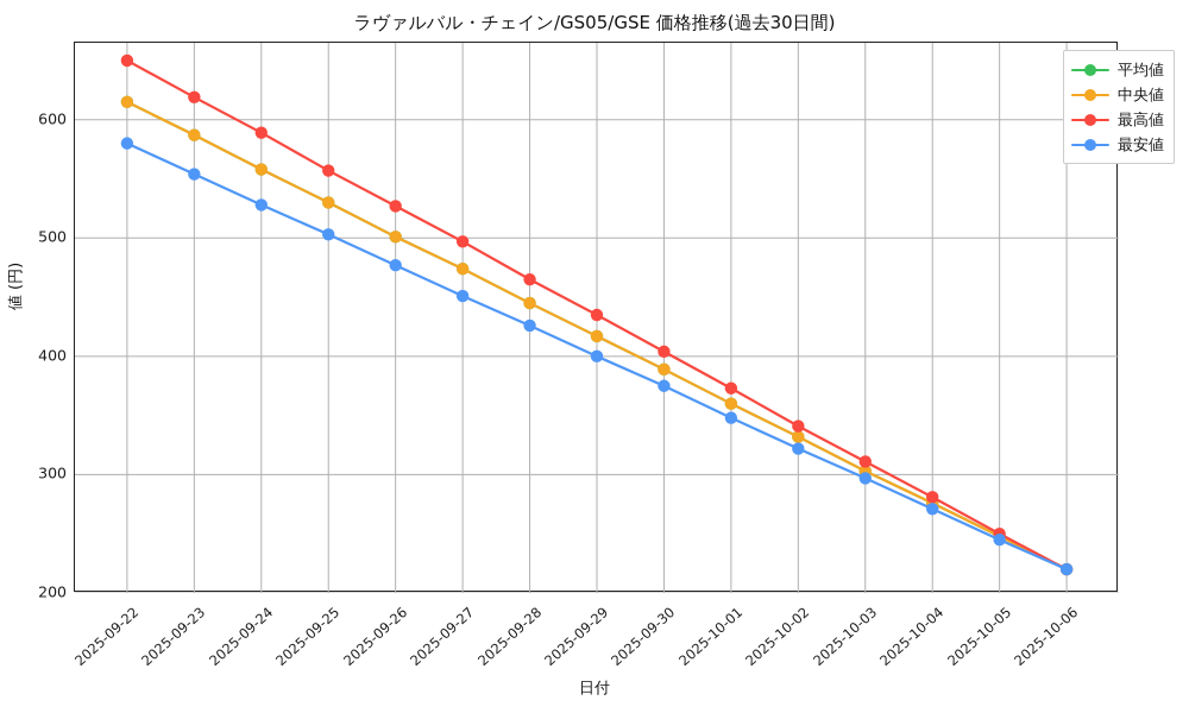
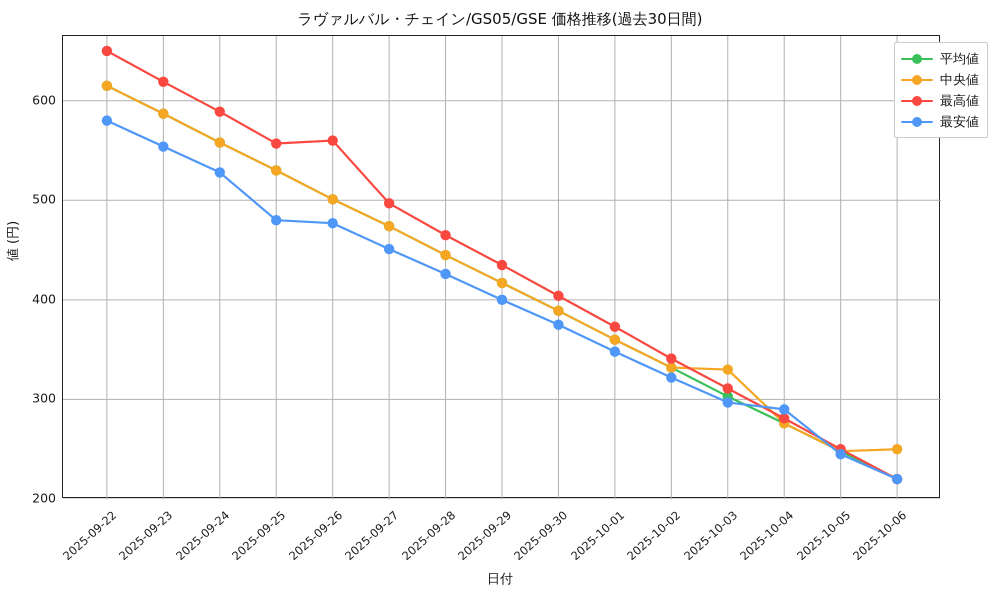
最安値/2025-09-25: 500 -> 480
最高値/2025-09-26: 530 -> 560
中央値/2025-10-03: 300 -> 330
最安値/2025-10-04: 270 -> 290
中央値/2025-10-06: 220 -> 250
